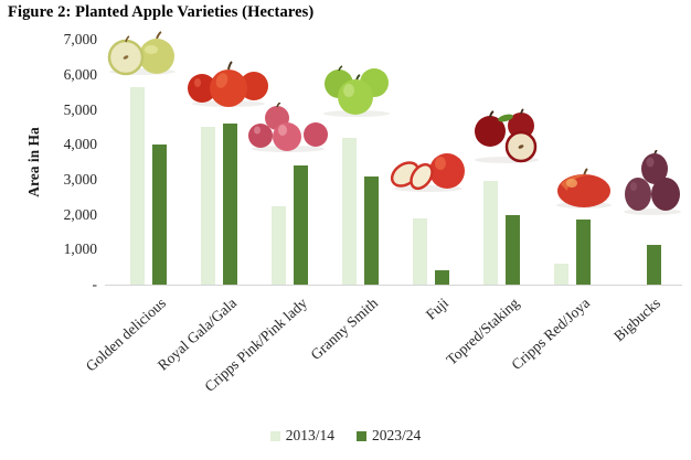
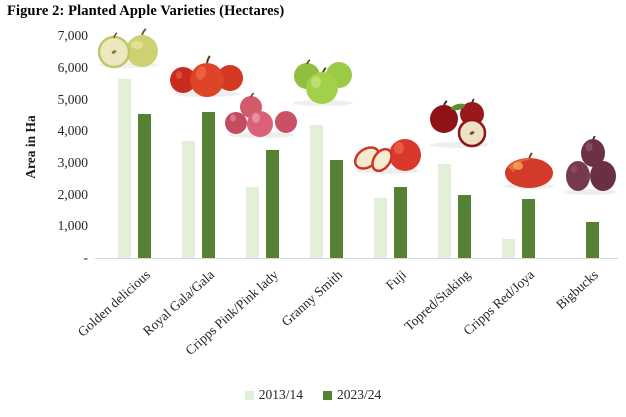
2023/24/Golden delicious: 4000 -> 4600
2013/14/Royal Gala/Gala: 4500 -> 3700
2023/24/Fuji: 400 -> 2200
